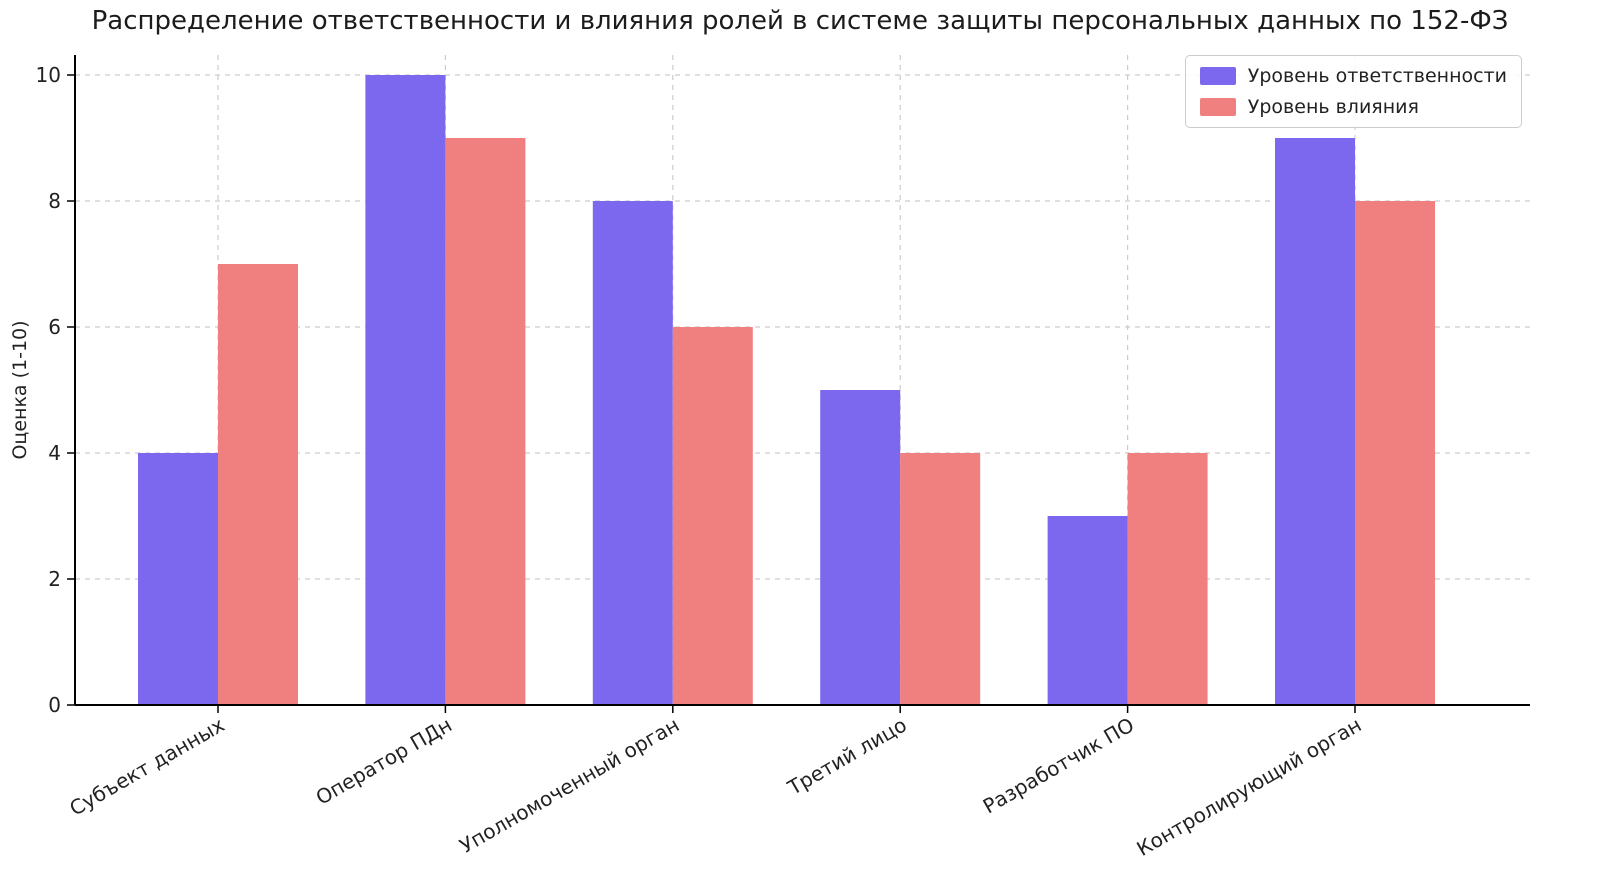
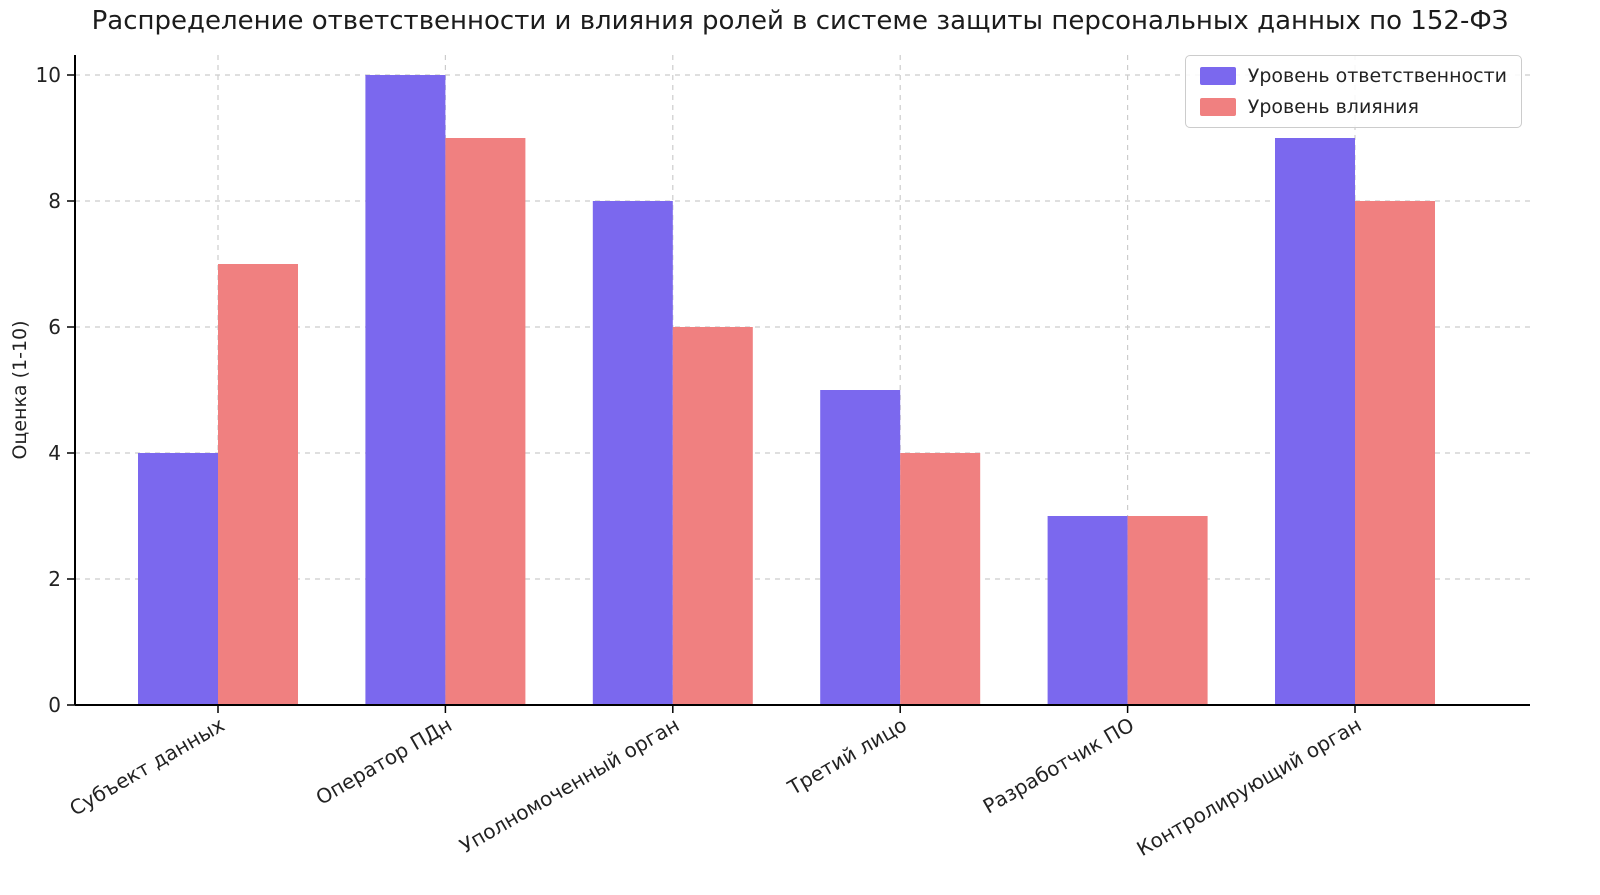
Уровень влияния/Разработчик ПО: 4 -> 3
